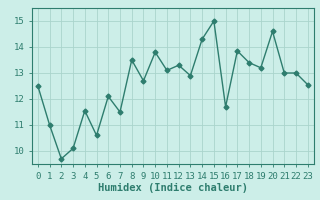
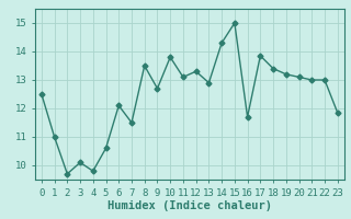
4: 11.55 -> 9.80
20: 14.60 -> 13.10
23: 12.55 -> 11.85
